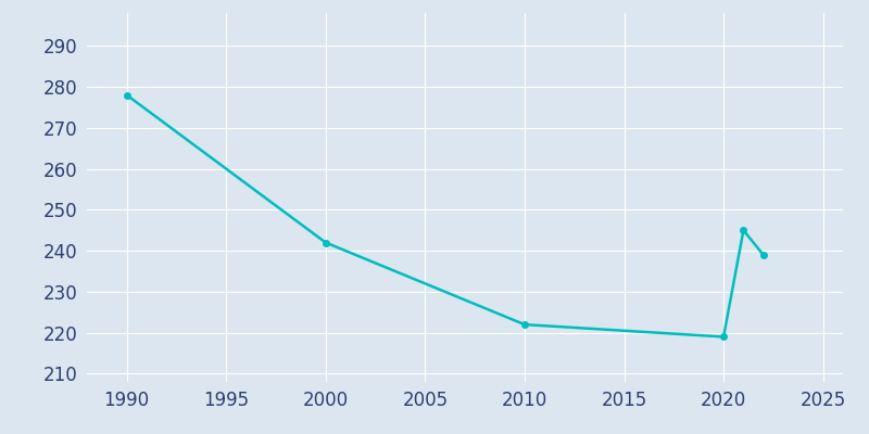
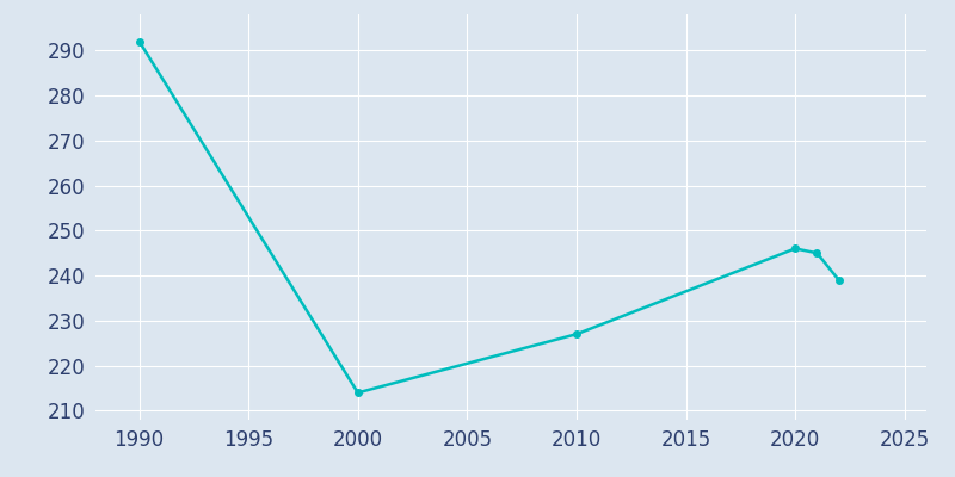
1990: 278 -> 292
2000: 242 -> 214
2010: 222 -> 227
2020: 219 -> 246
